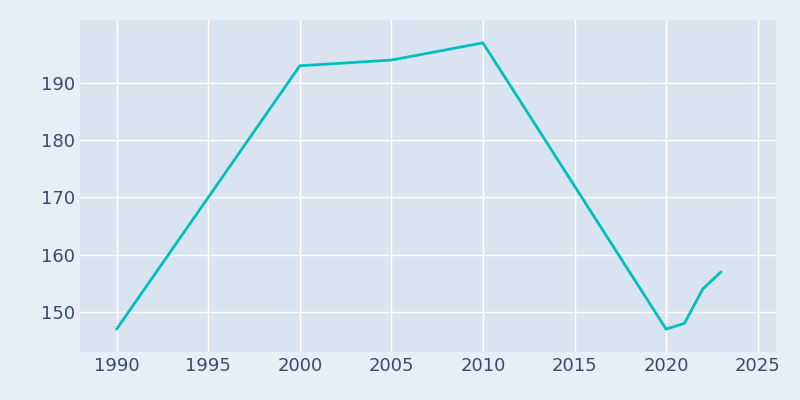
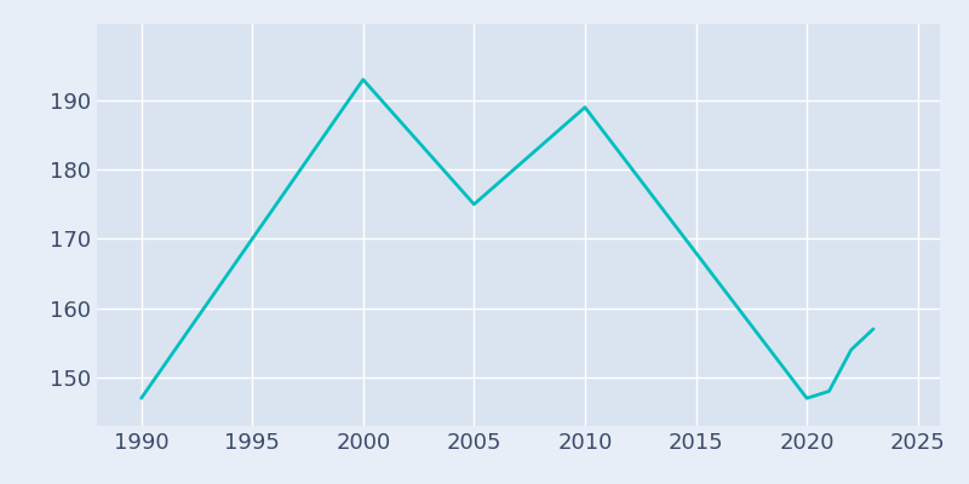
2005: 194 -> 175
2010: 197 -> 189
